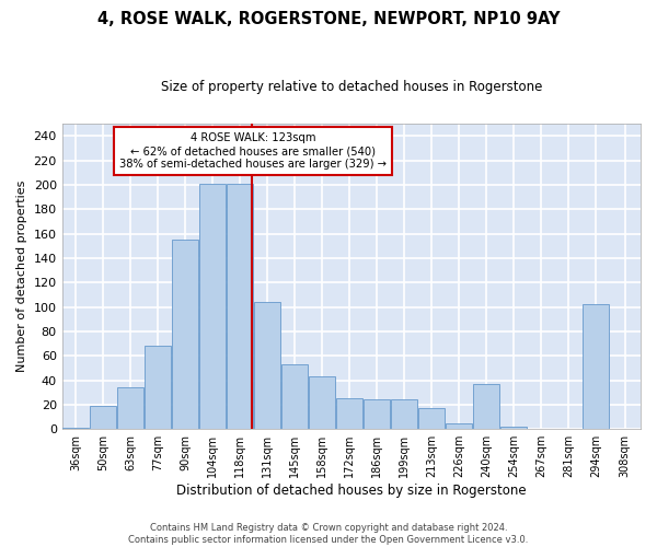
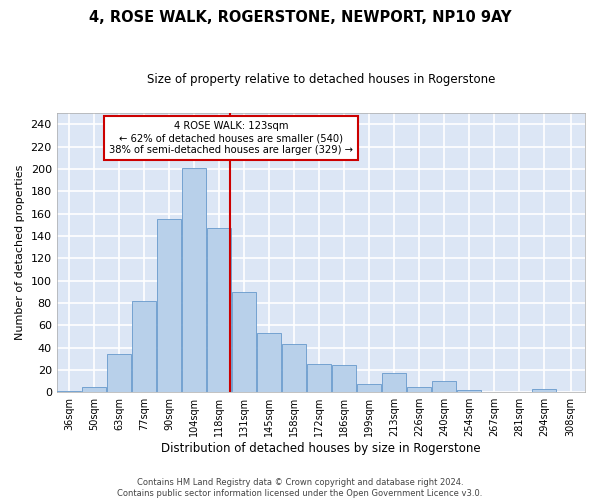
50sqm: 19 -> 5
77sqm: 68 -> 82
118sqm: 201 -> 147
131sqm: 104 -> 90
199sqm: 24 -> 7
240sqm: 37 -> 10
294sqm: 102 -> 3
